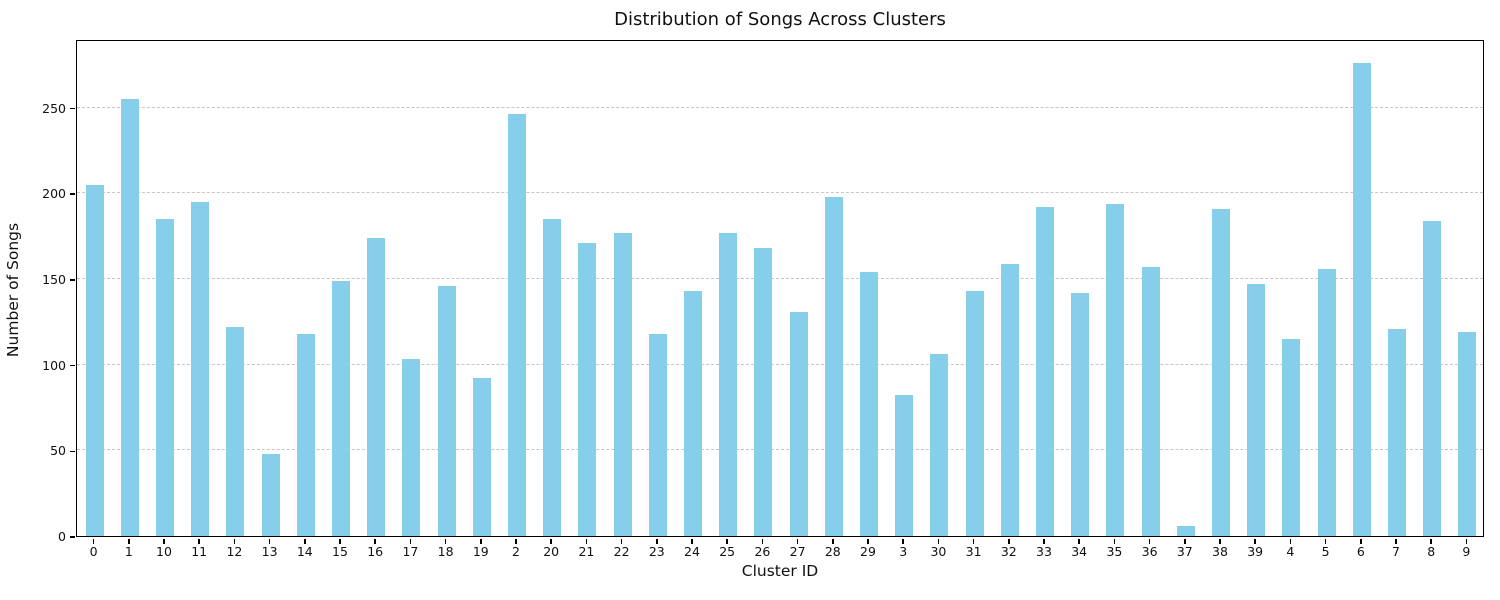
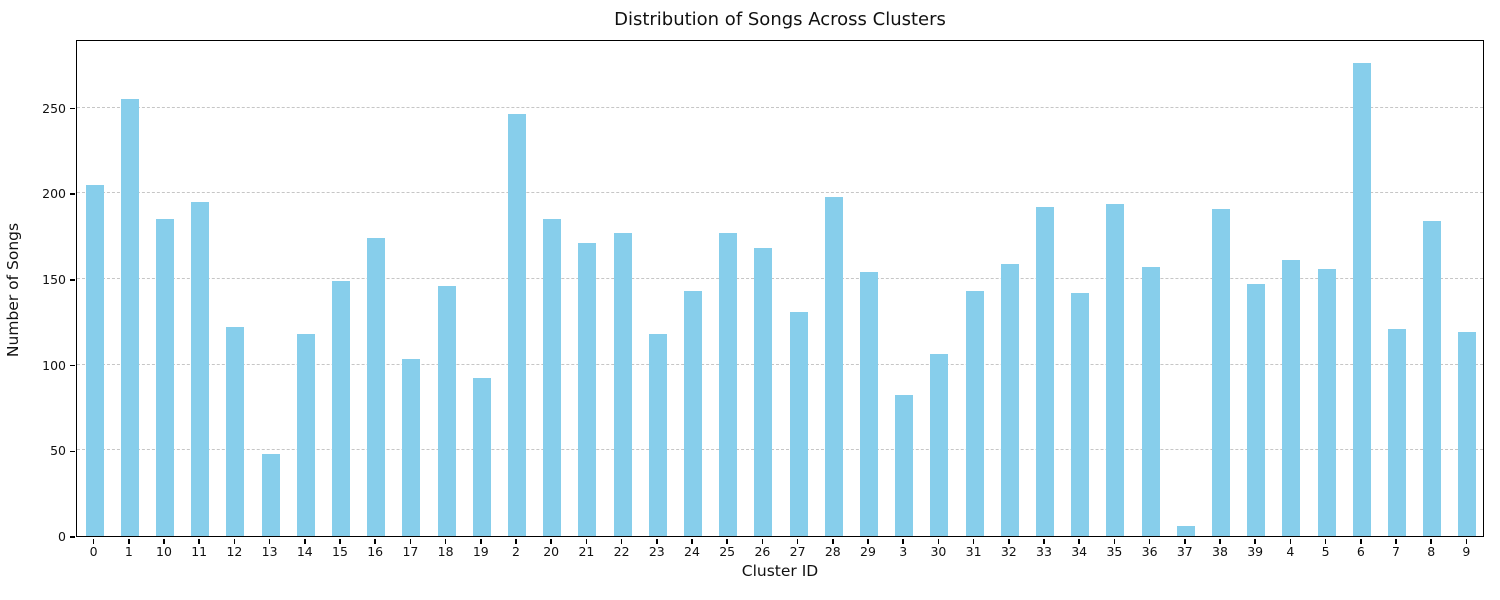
4: 115 -> 161
